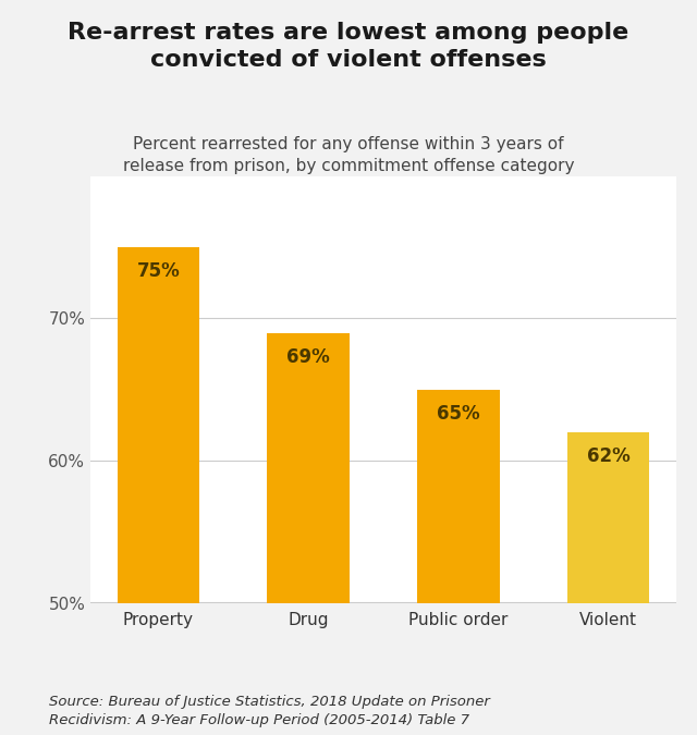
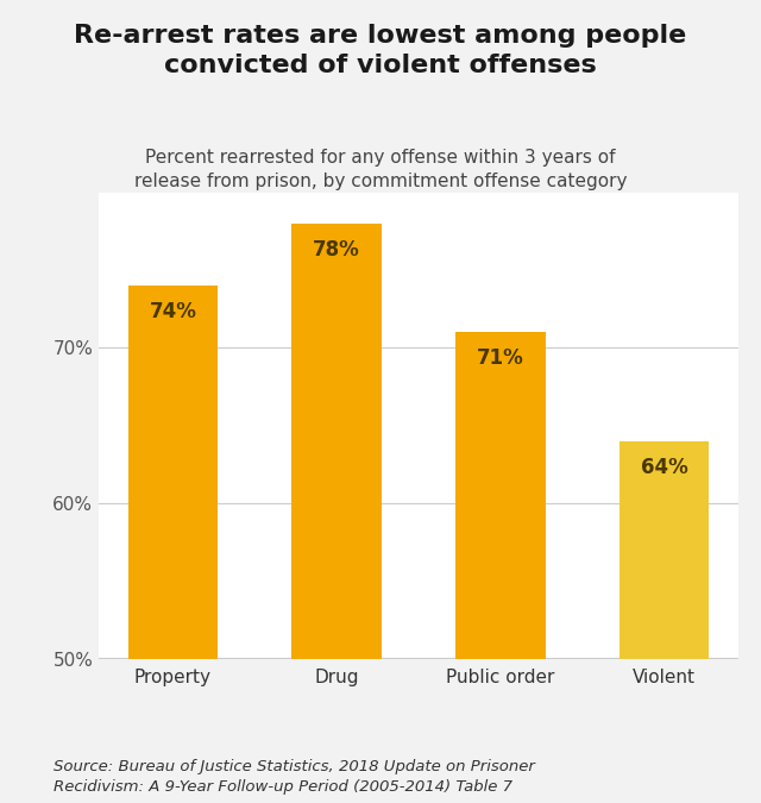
Property: 75% -> 74%
Drug: 69% -> 78%
Public order: 65% -> 71%
Violent: 62% -> 64%
